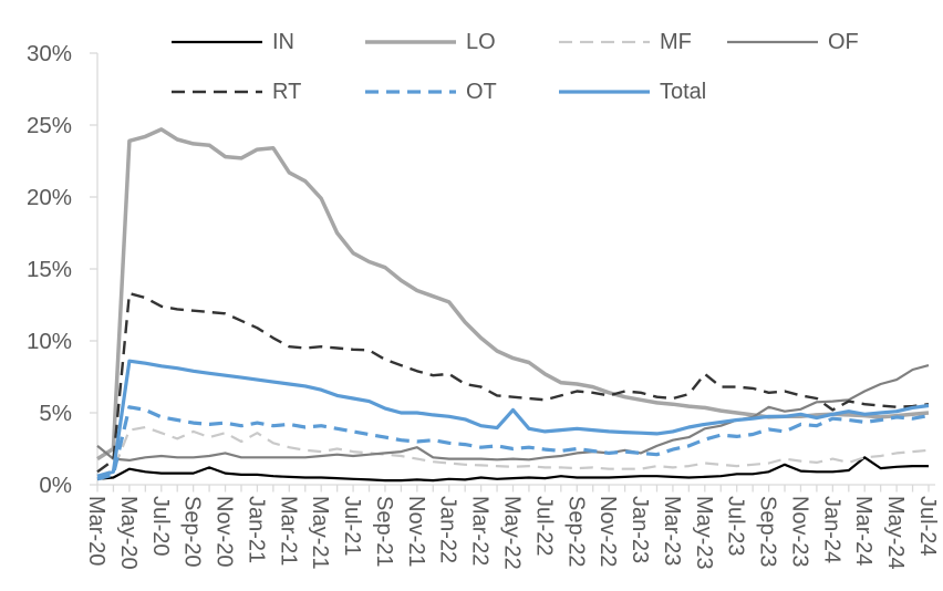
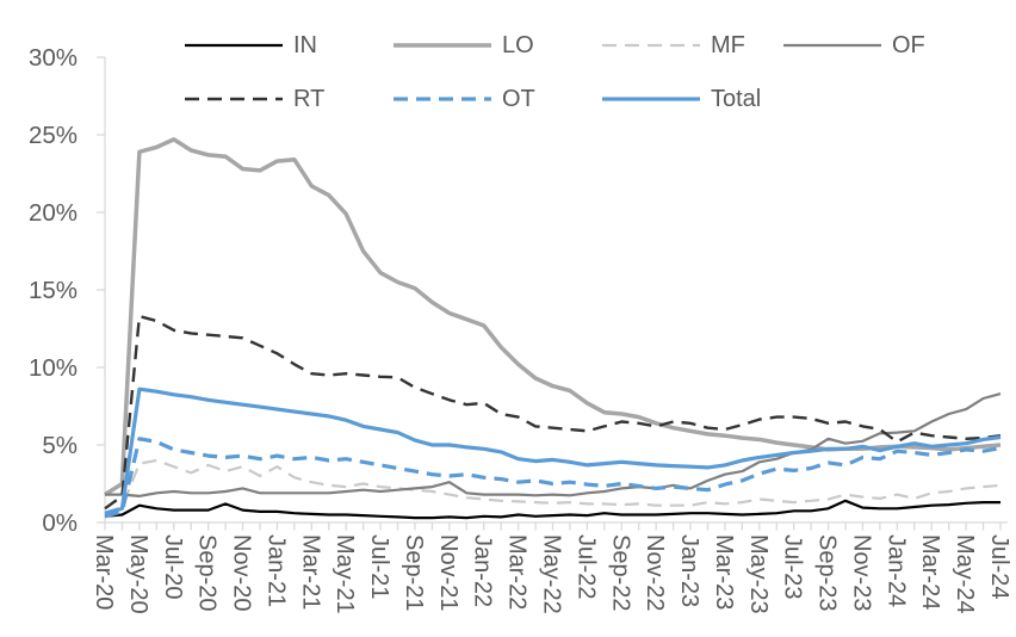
OF/Mar-20: 2.7% -> 1.8%
Total/May-22: 5.2% -> 4.0%
RT/May-23: 7.7% -> 6.7%
IN/Mar-24: 1.9% -> 1.1%
